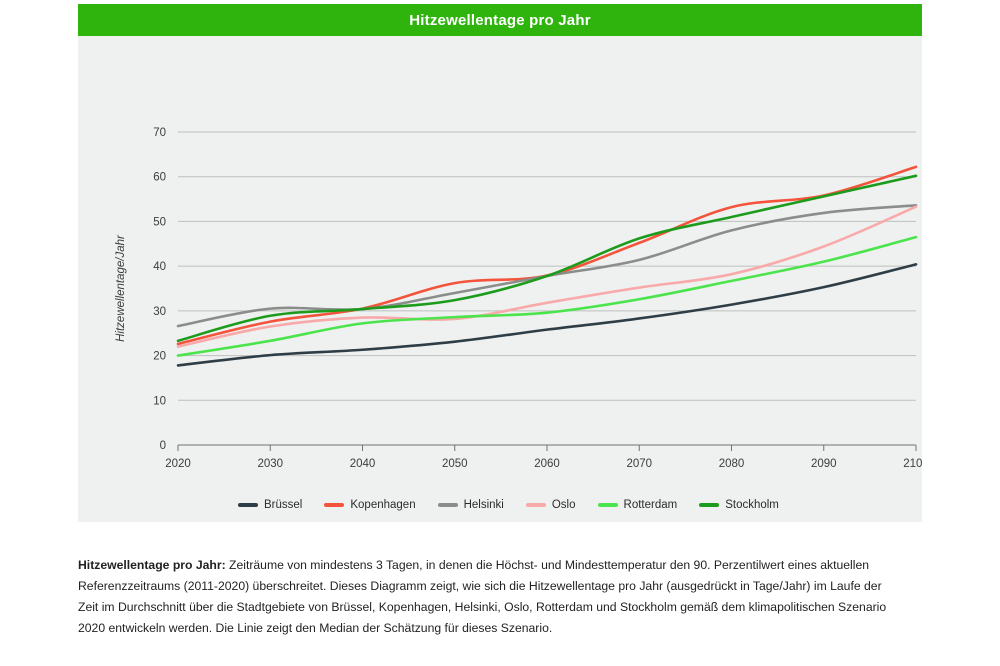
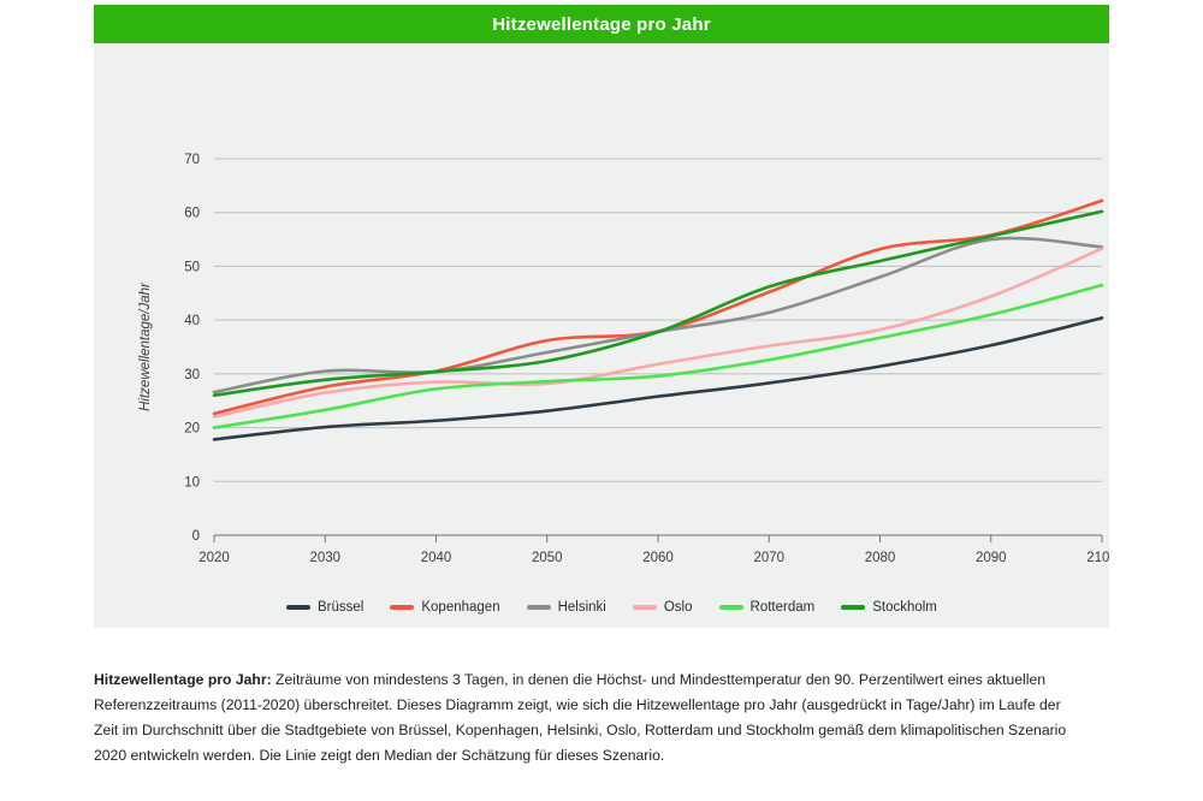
Stockholm/2020: 23 -> 26
Helsinki/2090: 52 -> 55
